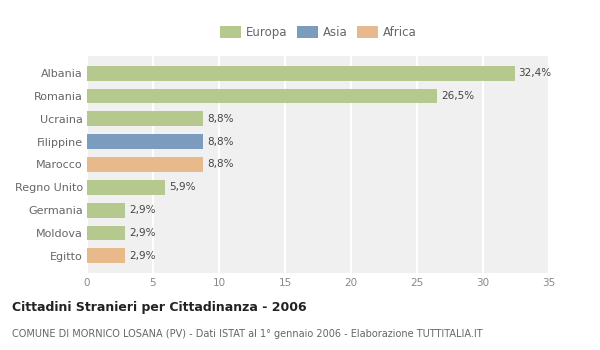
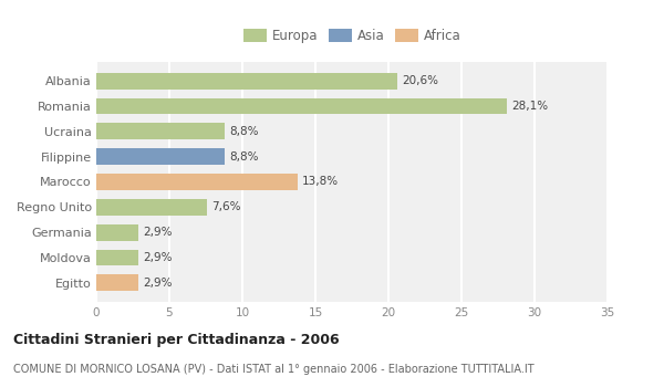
Albania: 32,4% -> 20,6%
Romania: 26,5% -> 28,1%
Marocco: 8,8% -> 13,8%
Regno Unito: 5,9% -> 7,6%
